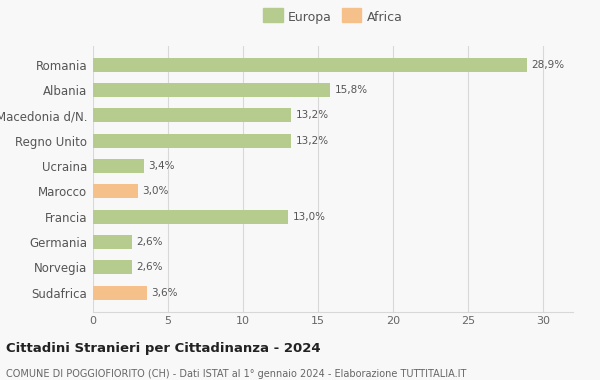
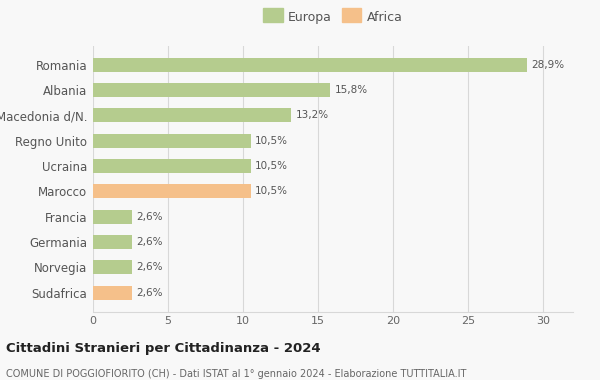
Regno Unito: 13,2% -> 10,5%
Ucraina: 3,4% -> 10,5%
Marocco: 3,0% -> 10,5%
Francia: 13,0% -> 2,6%
Sudafrica: 3,6% -> 2,6%
